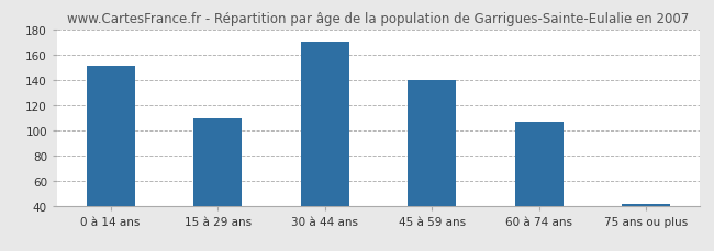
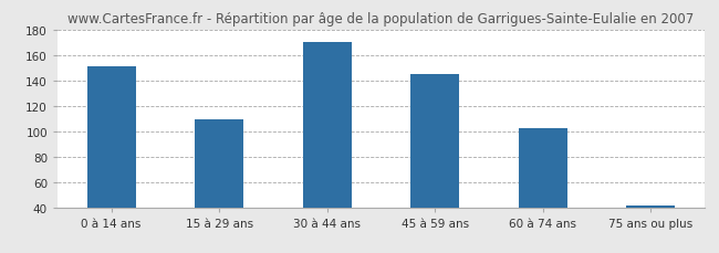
45 à 59 ans: 140 -> 145
60 à 74 ans: 107 -> 102
